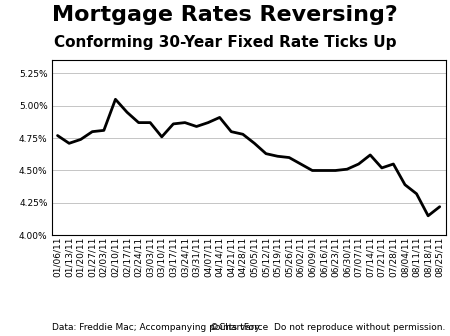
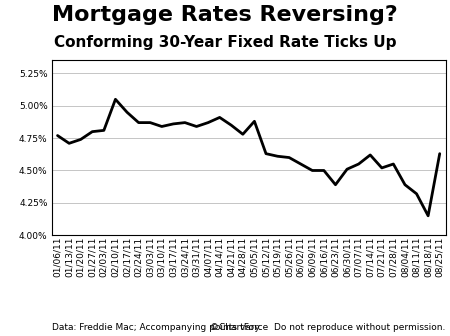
03/10/11: 4.76% -> 4.84%
04/21/11: 4.80% -> 4.85%
05/05/11: 4.71% -> 4.88%
06/23/11: 4.50% -> 4.39%
08/25/11: 4.22% -> 4.63%
